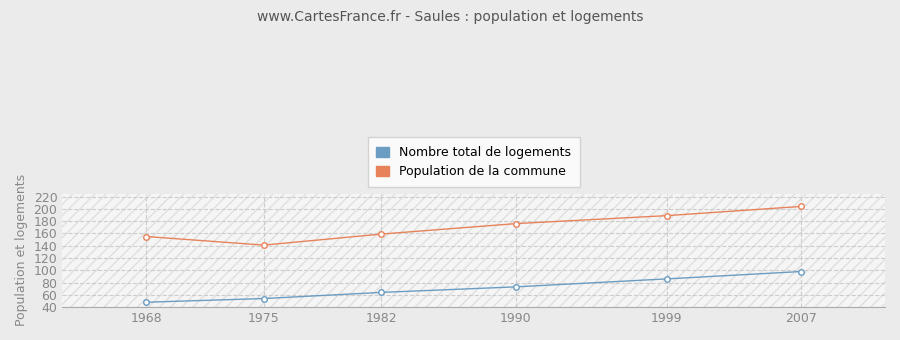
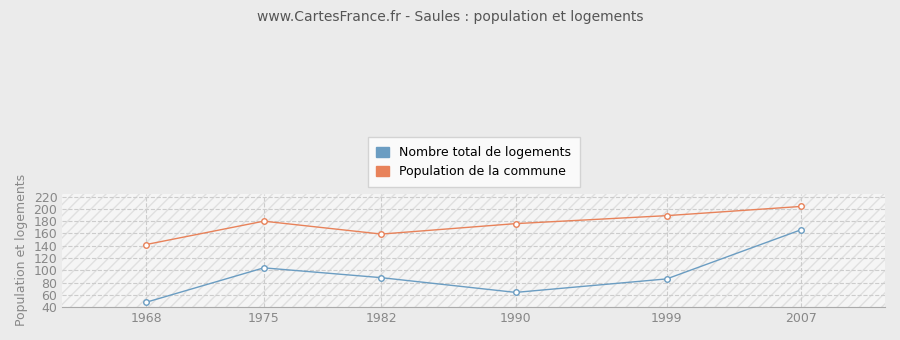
Population de la commune/1968: 155 -> 142
Nombre total de logements/1975: 54 -> 104
Population de la commune/1975: 141 -> 180
Nombre total de logements/1982: 64 -> 88
Nombre total de logements/1990: 73 -> 64
Nombre total de logements/2007: 98 -> 166
